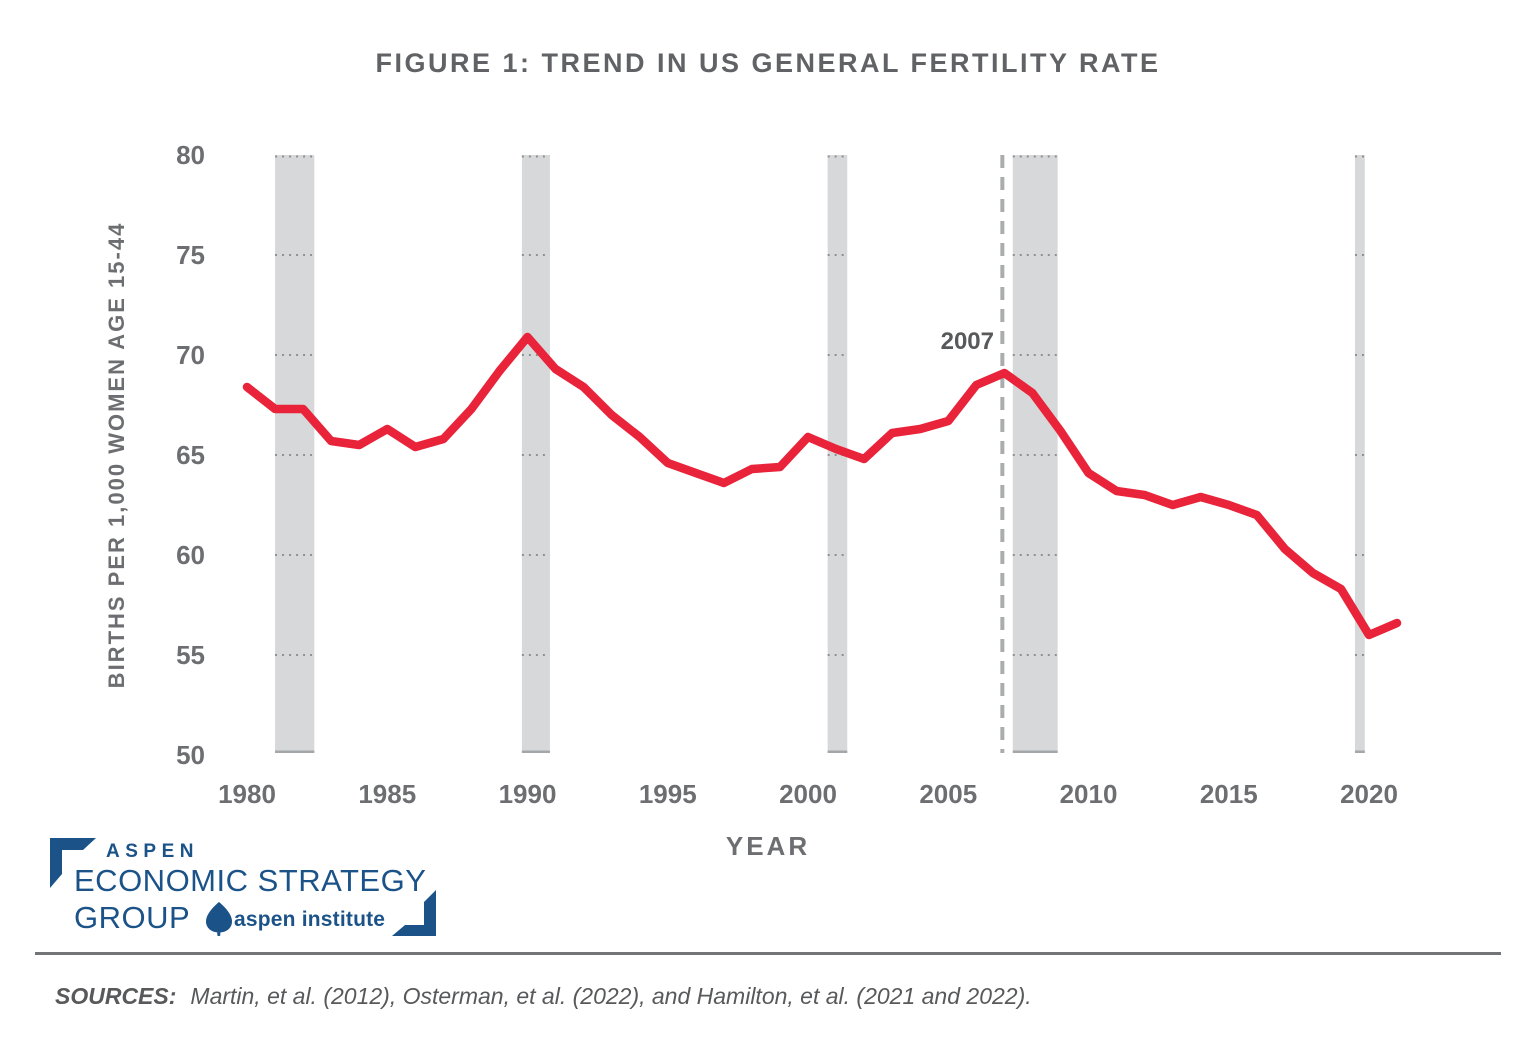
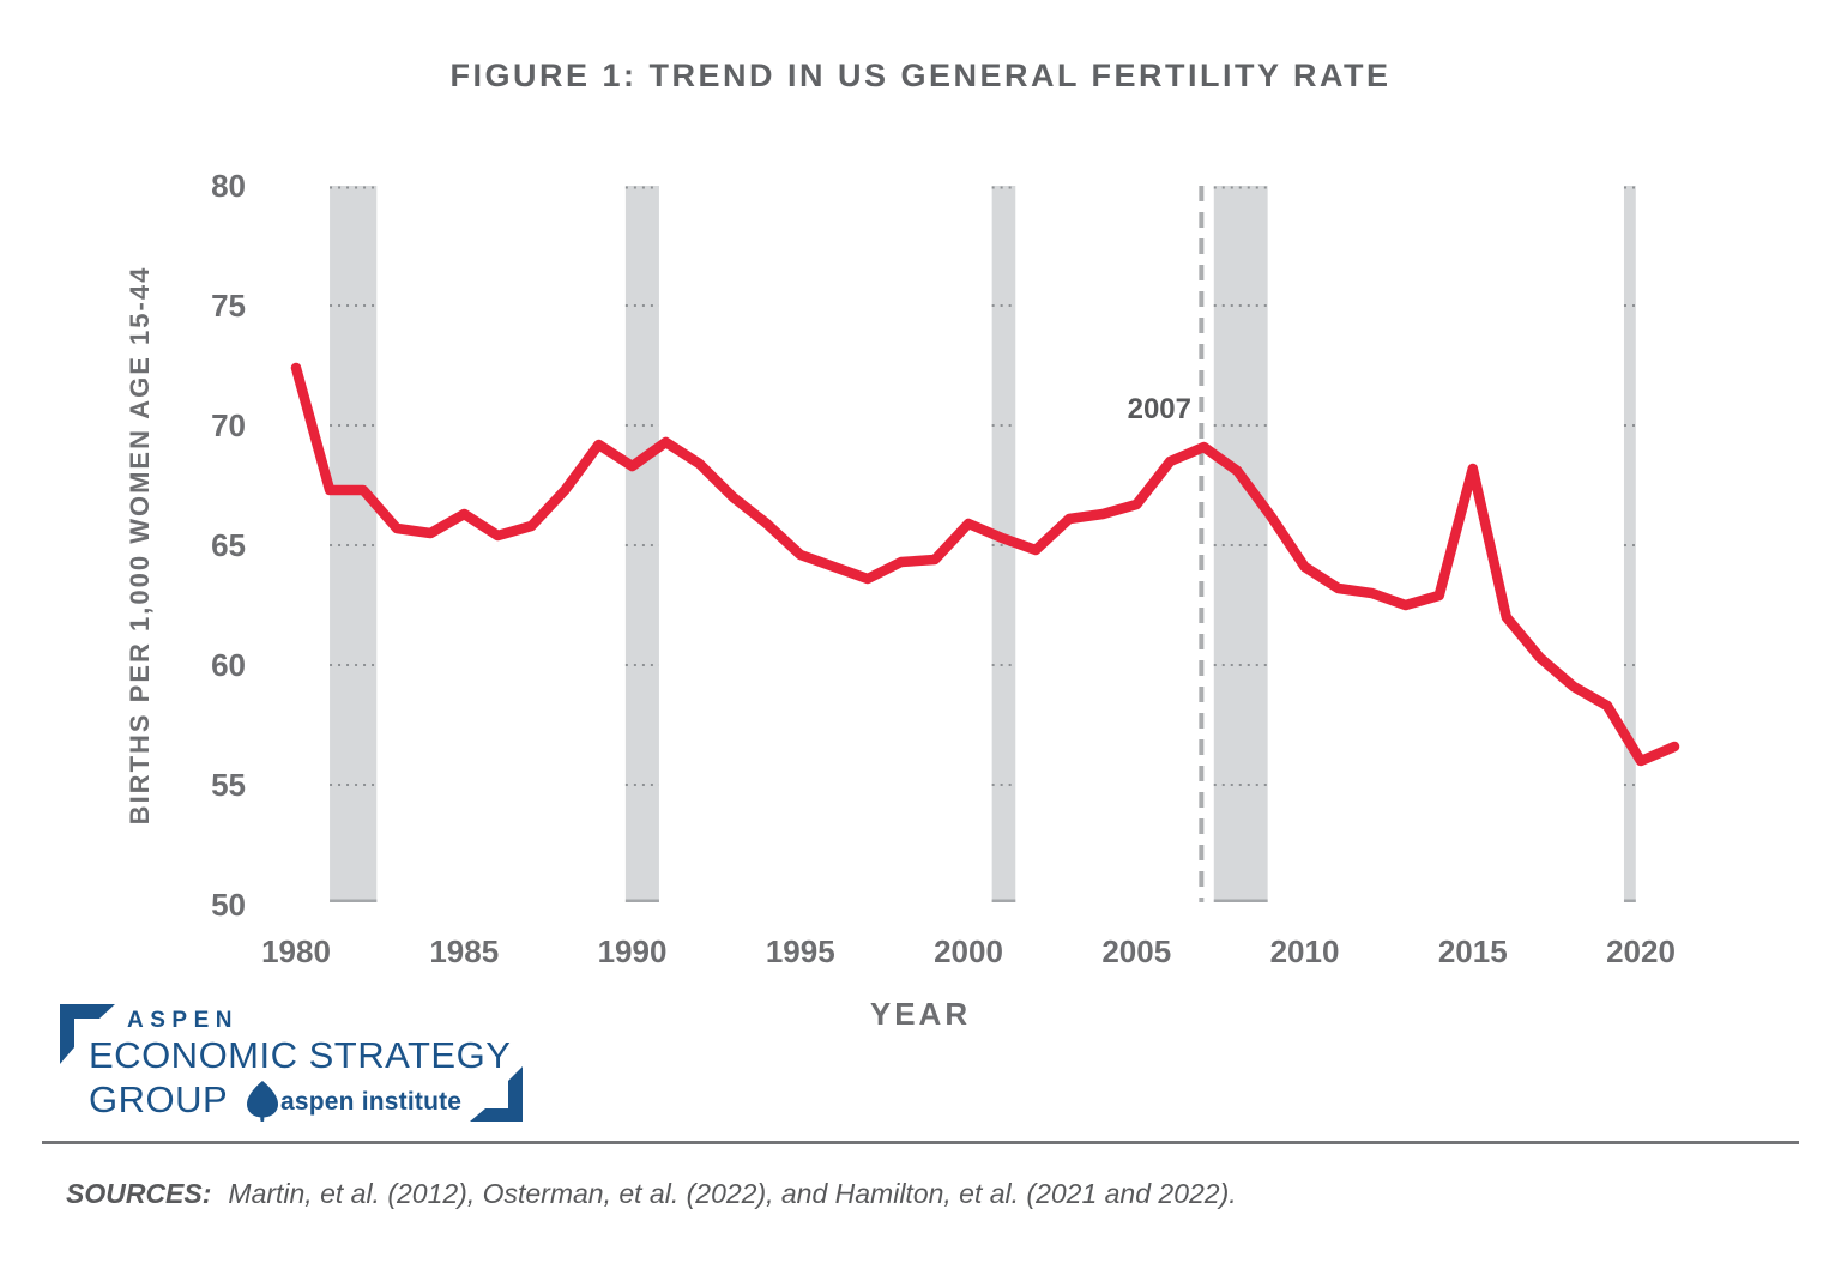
1980: 68.4 -> 72.4
1990: 70.9 -> 68.3
2015: 62.5 -> 68.2
